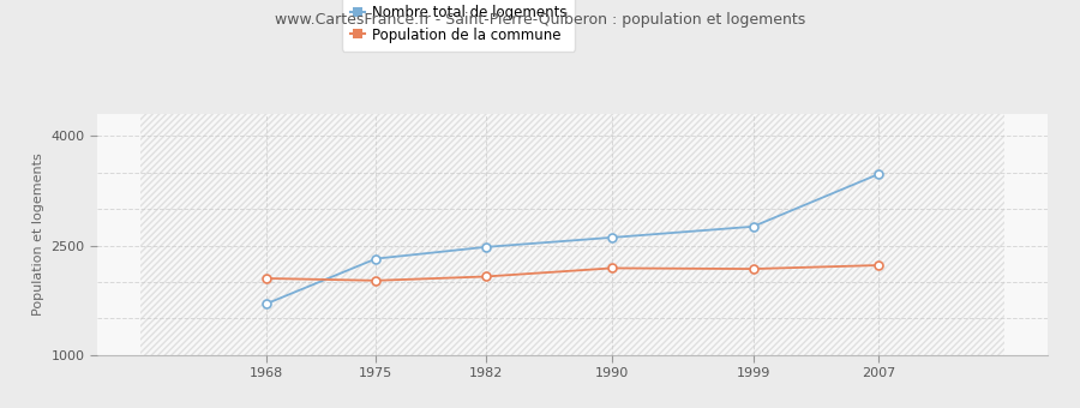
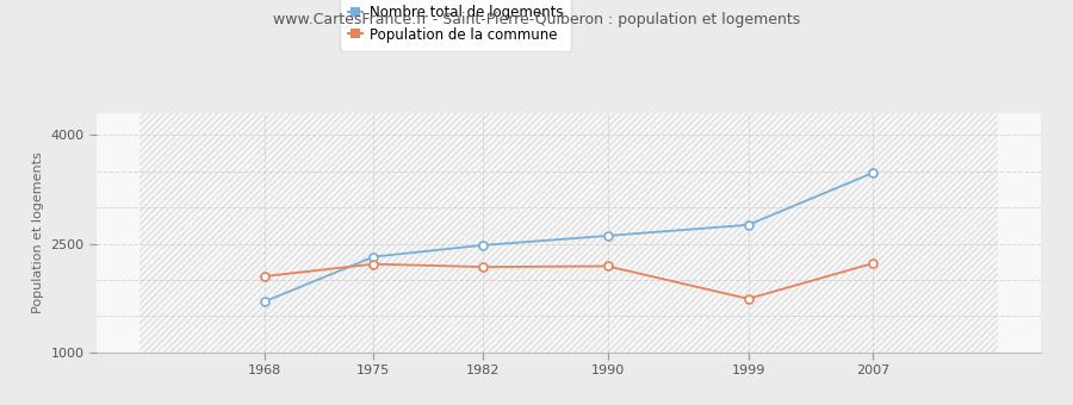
Population de la commune/1975: 2020 -> 2220
Population de la commune/1982: 2080 -> 2180
Population de la commune/1999: 2180 -> 1740
